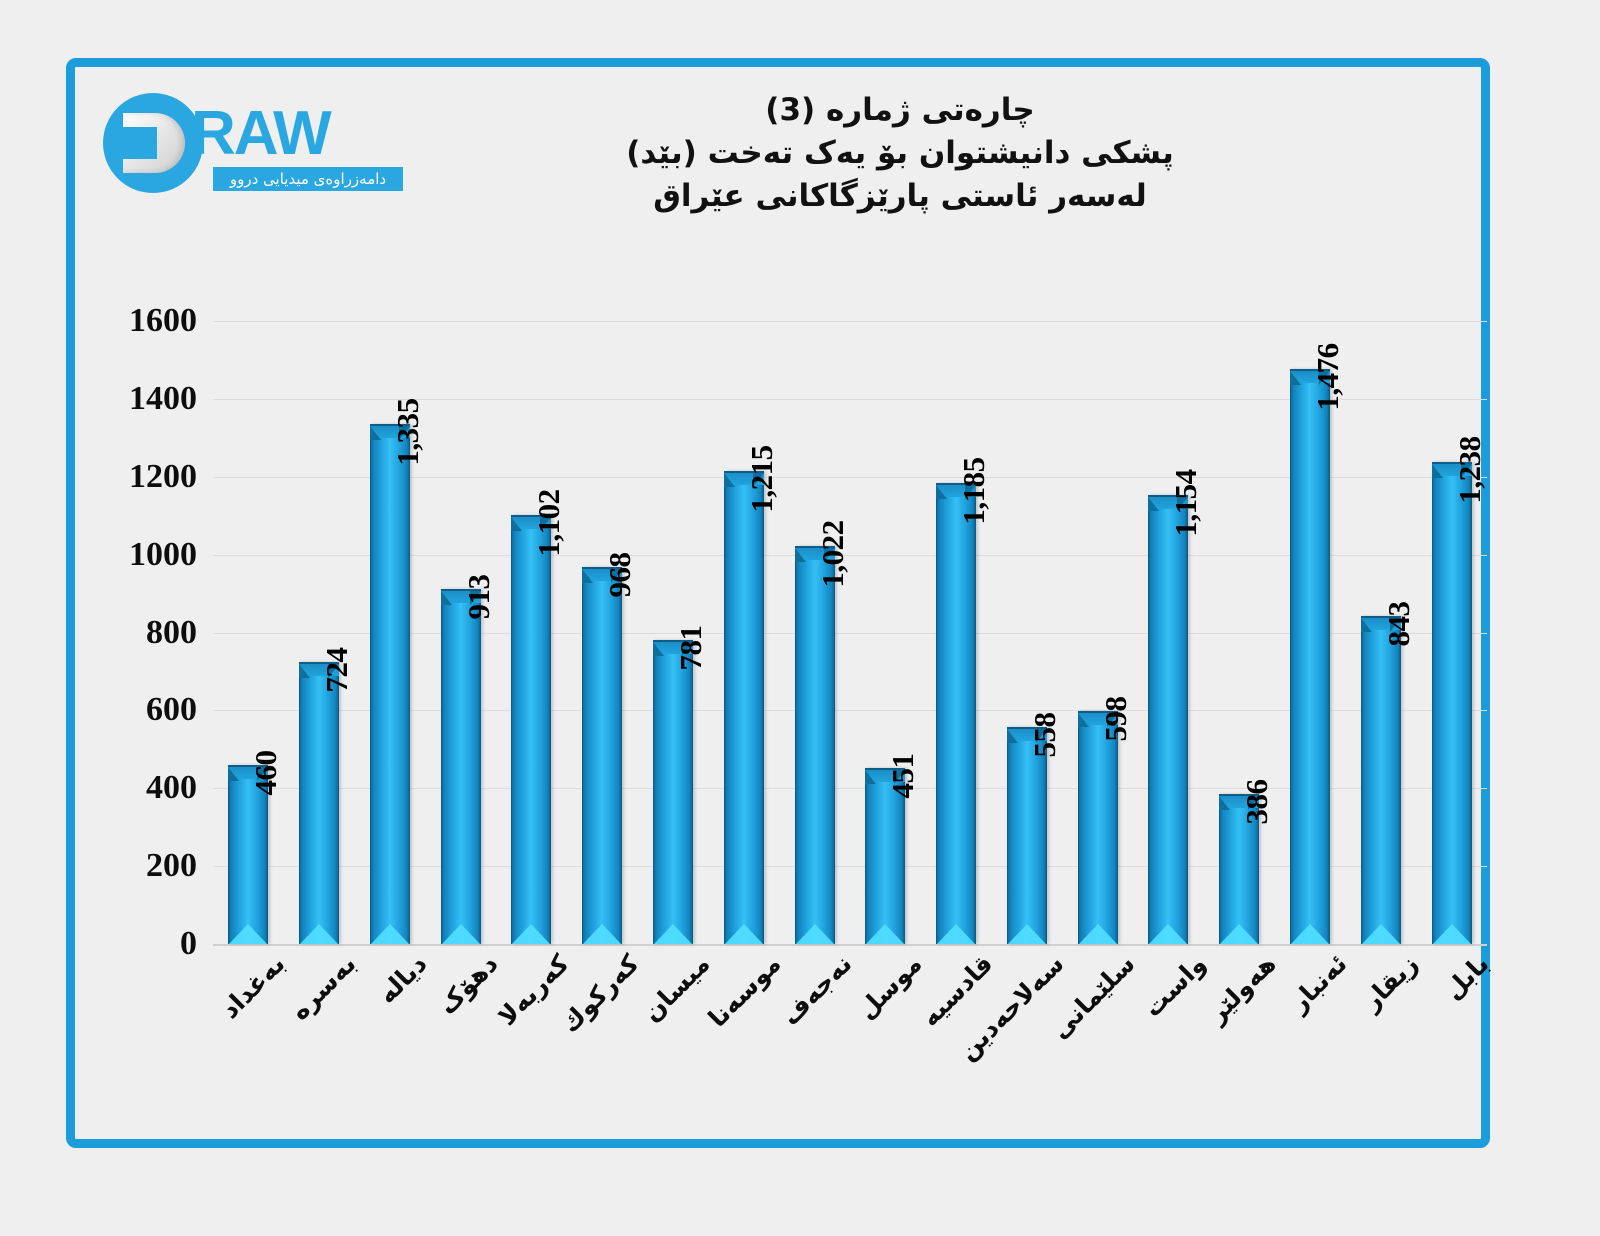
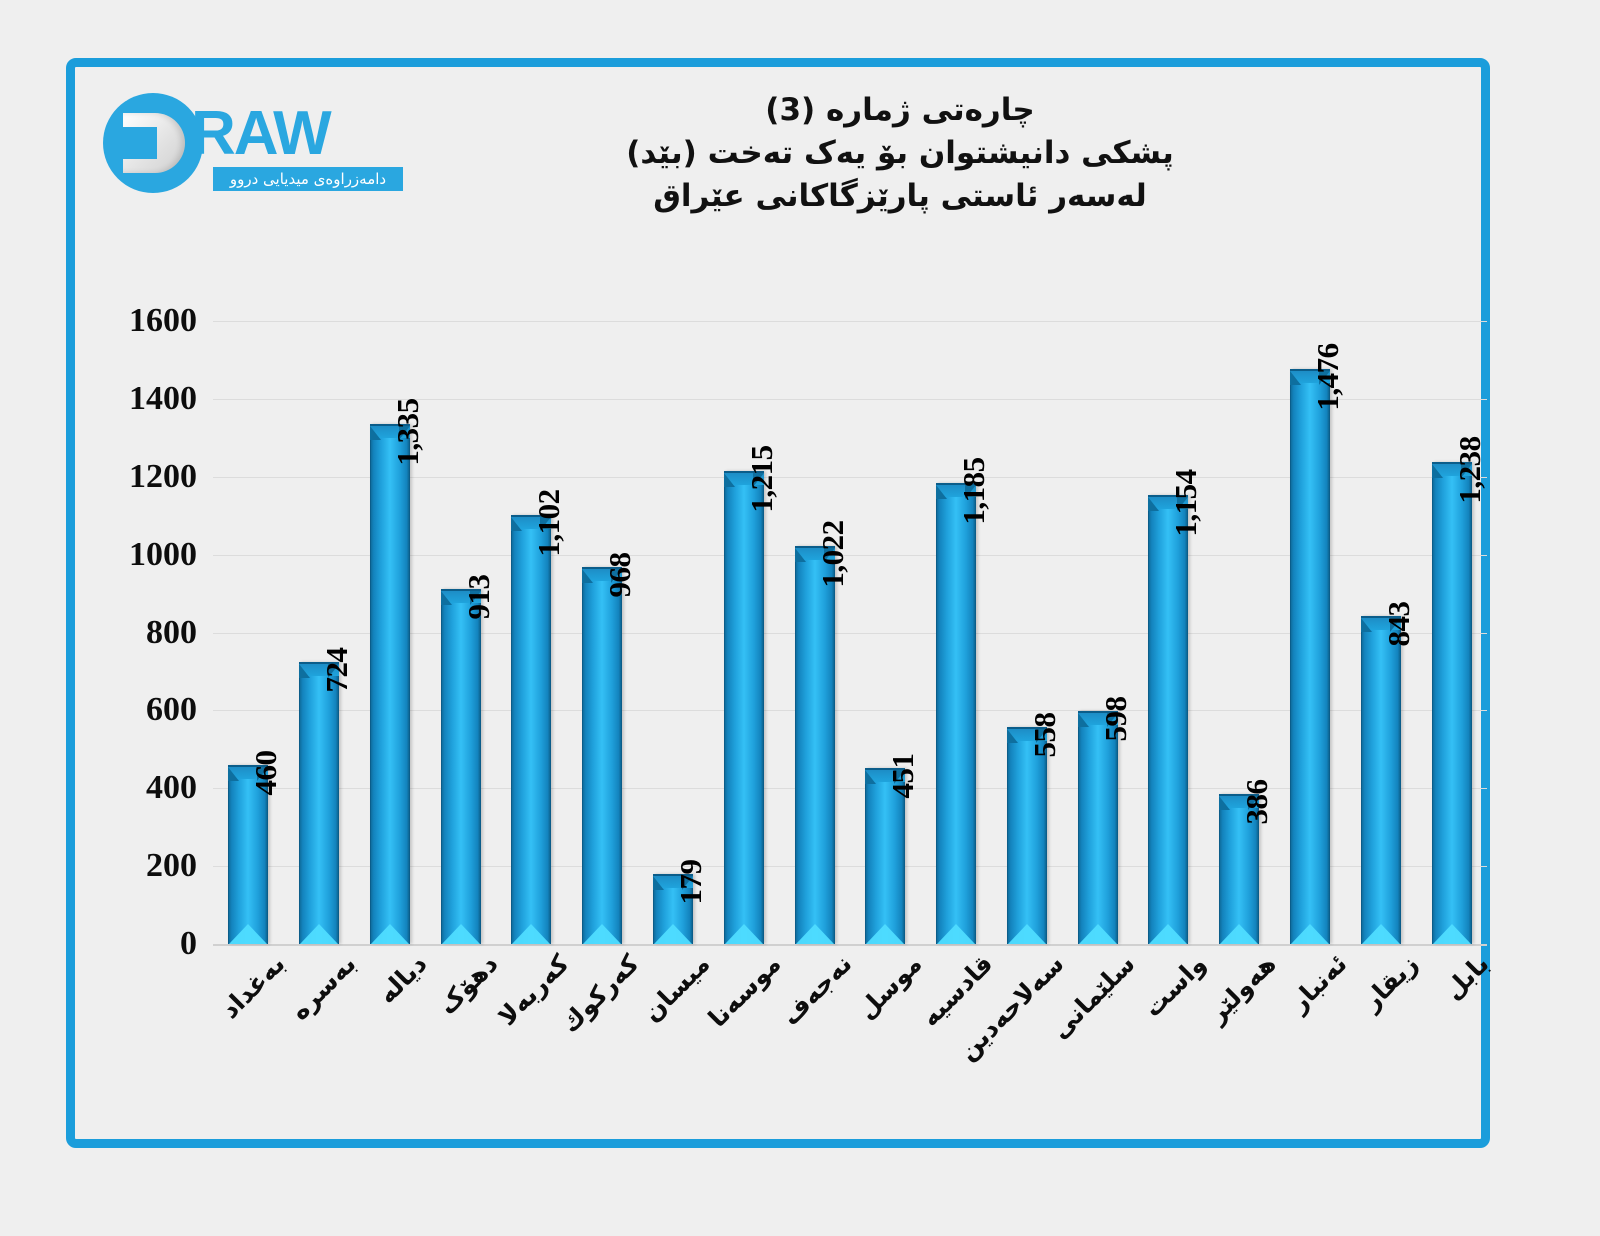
میسان: 781 -> 179
